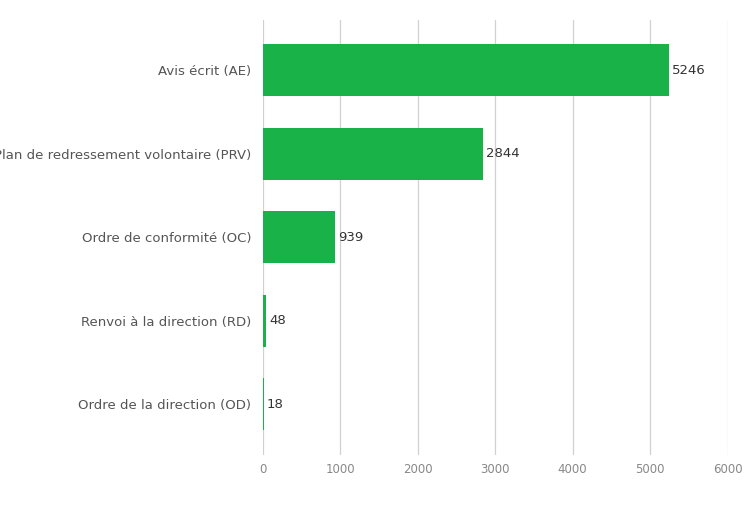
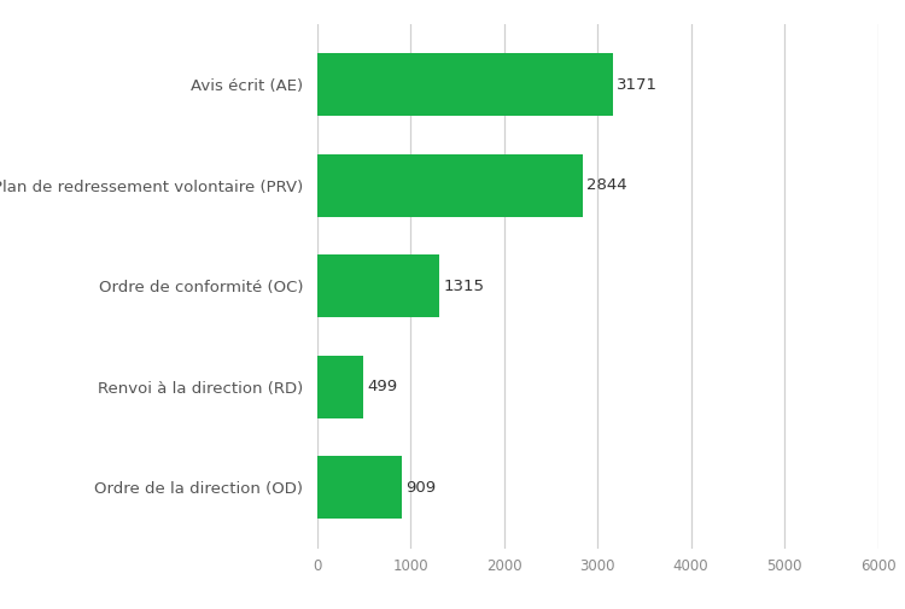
Avis écrit (AE): 5246 -> 3171
Ordre de conformité (OC): 939 -> 1315
Renvoi à la direction (RD): 48 -> 499
Ordre de la direction (OD): 18 -> 909
